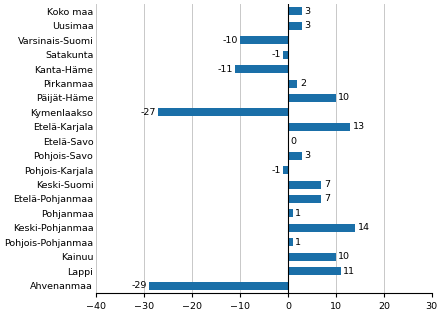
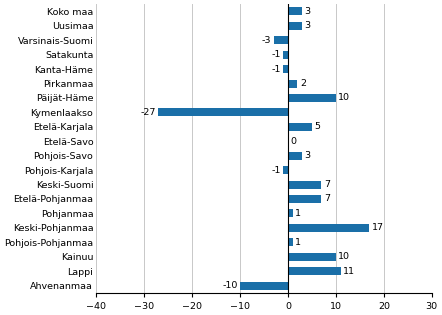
Varsinais-Suomi: -10 -> -3
Kanta-Häme: -11 -> -1
Etelä-Karjala: 13 -> 5
Keski-Pohjanmaa: 14 -> 17
Ahvenanmaa: -29 -> -10
